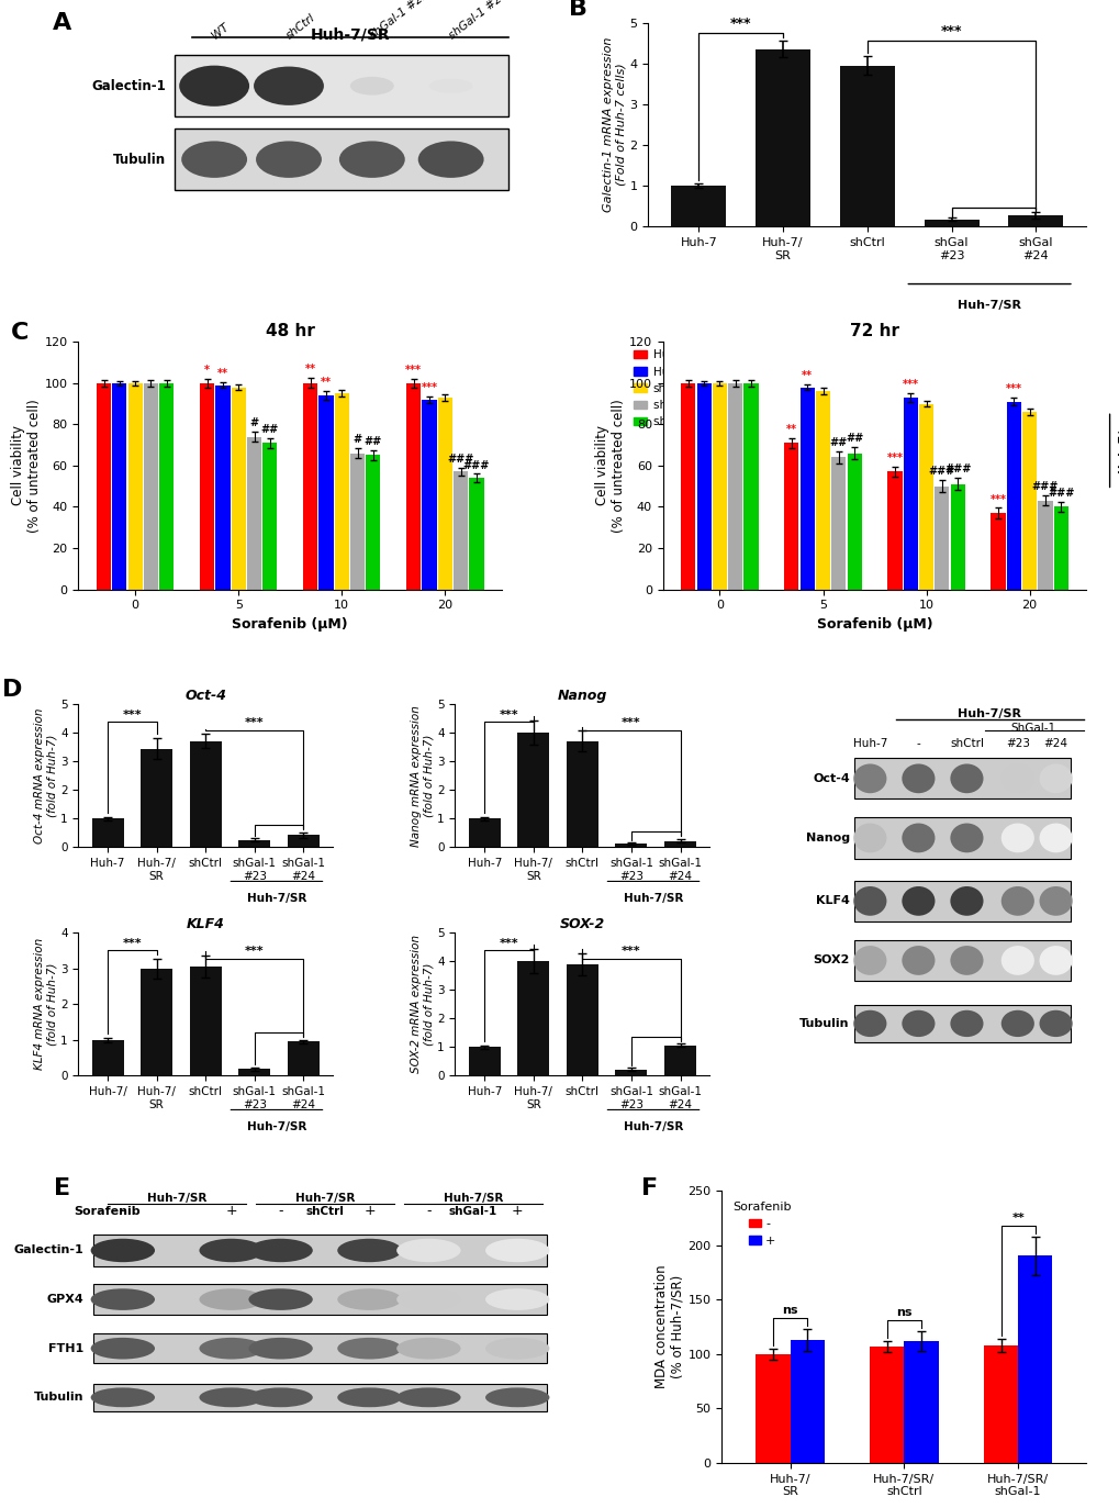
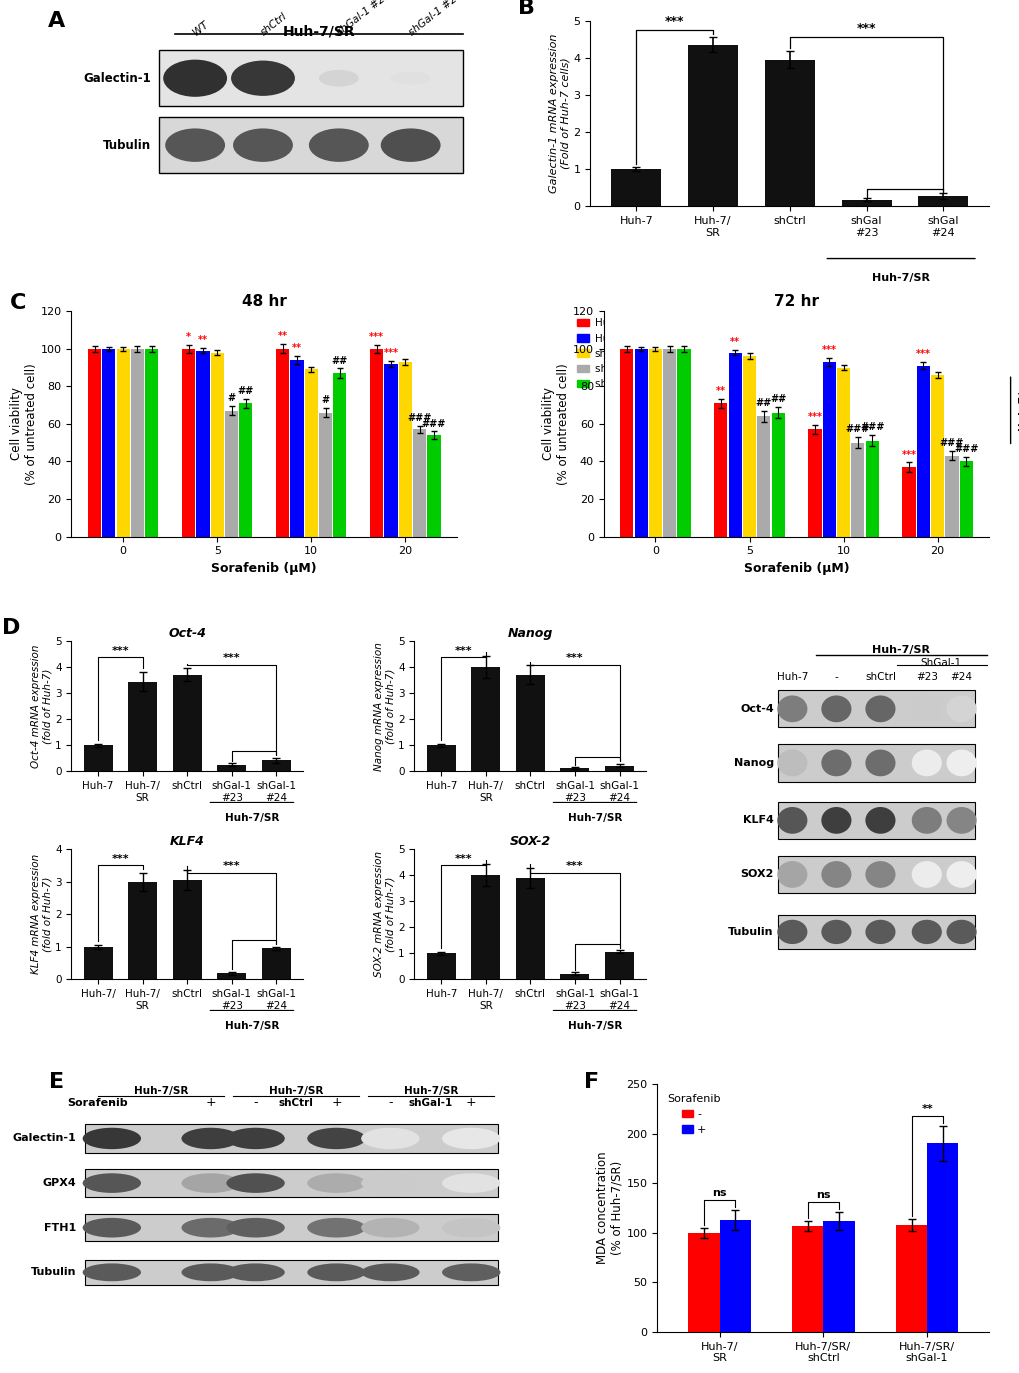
48 hr/shGal-1 #23/5: 74 -> 67
48 hr/shCtrl/10: 95 -> 89
48 hr/shGal-1 #24/10: 65 -> 87
